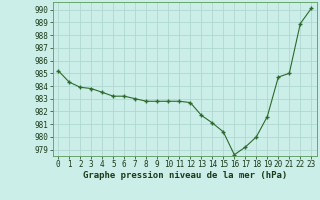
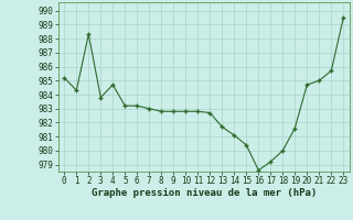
2: 983.9 -> 988.3
4: 983.5 -> 984.7
22: 988.9 -> 985.7
23: 990.1 -> 989.5
